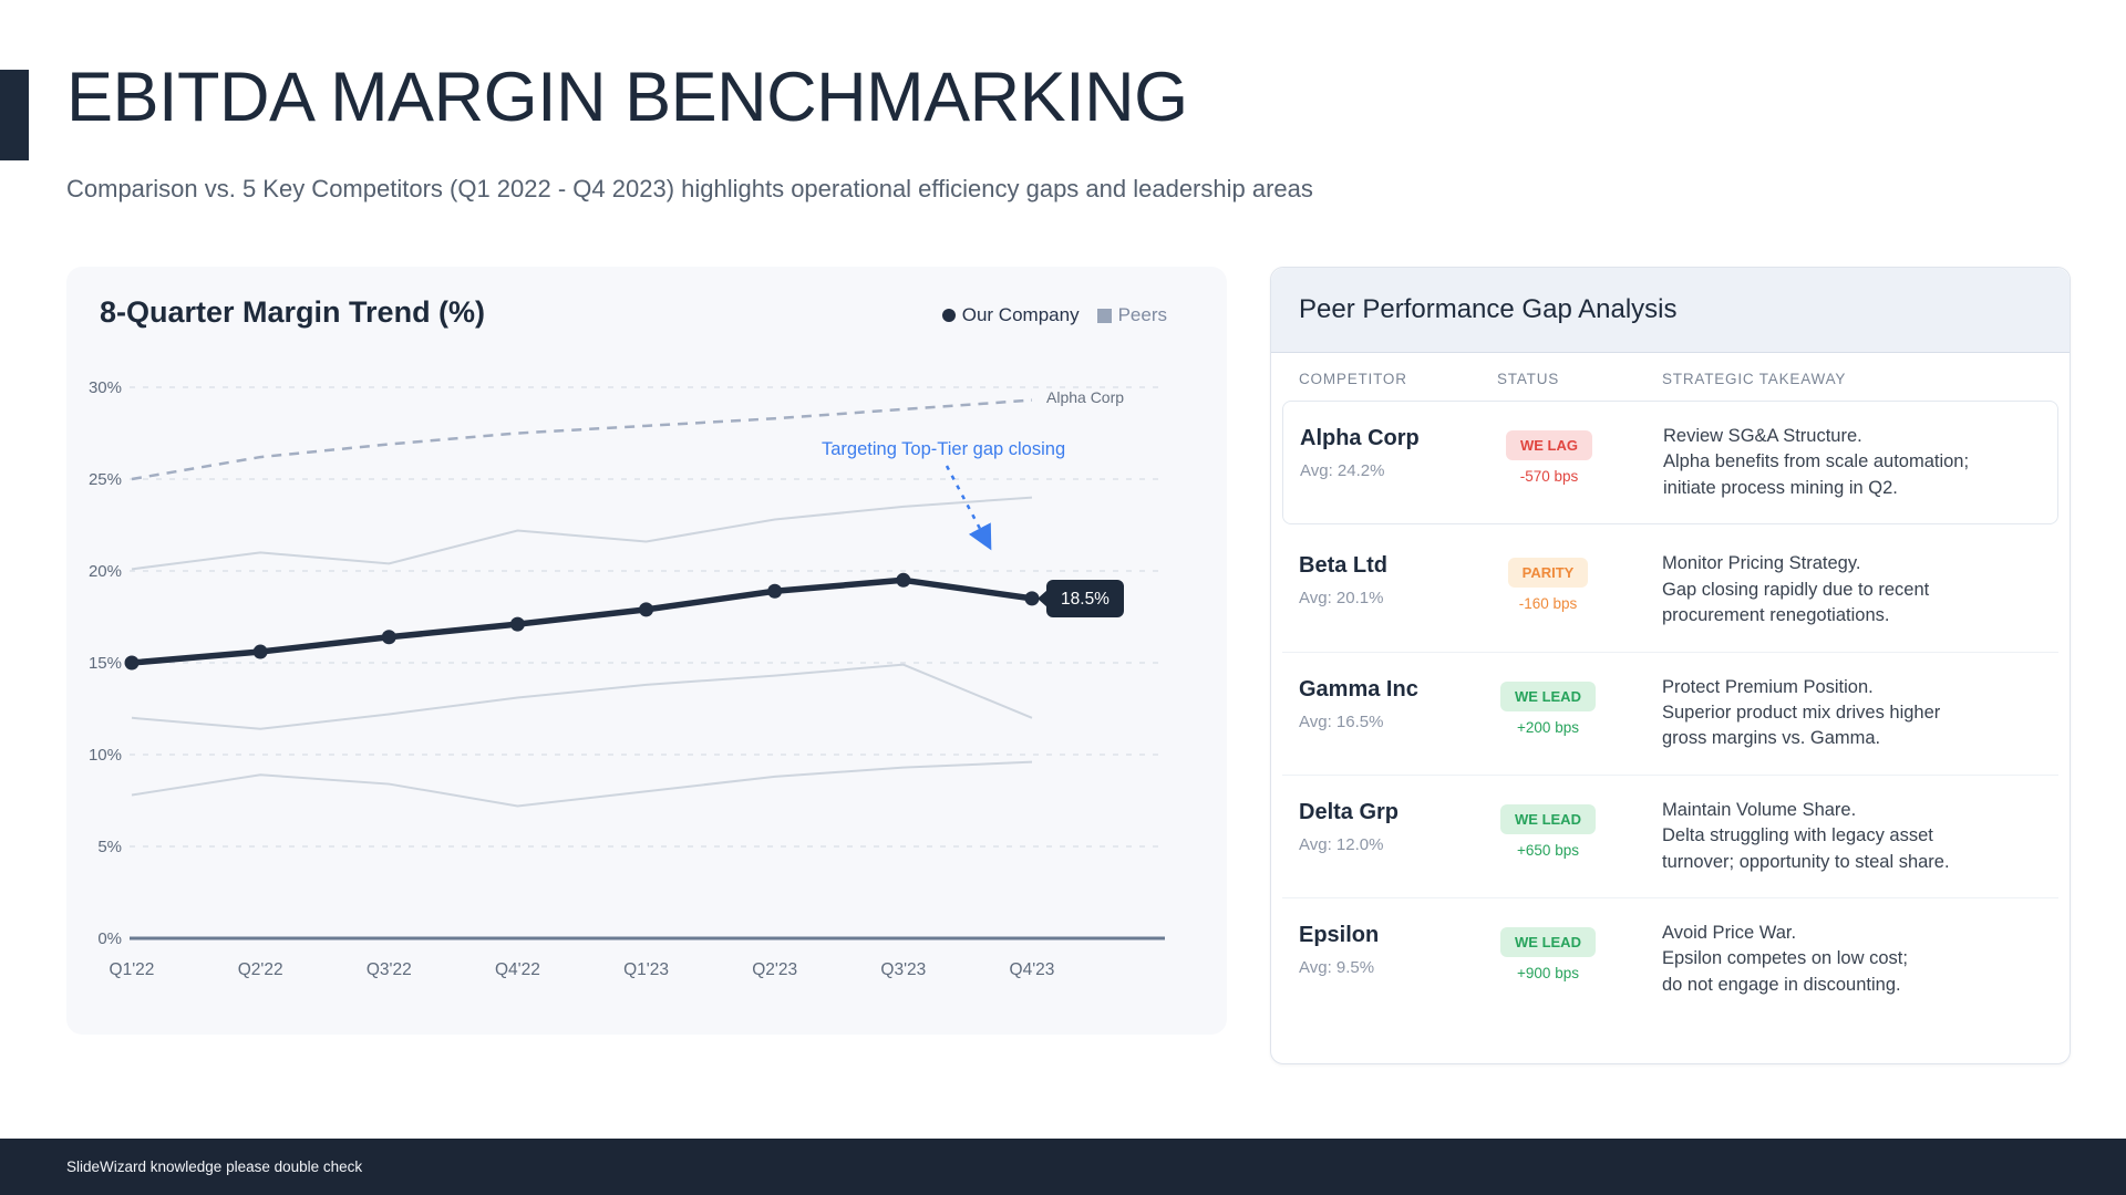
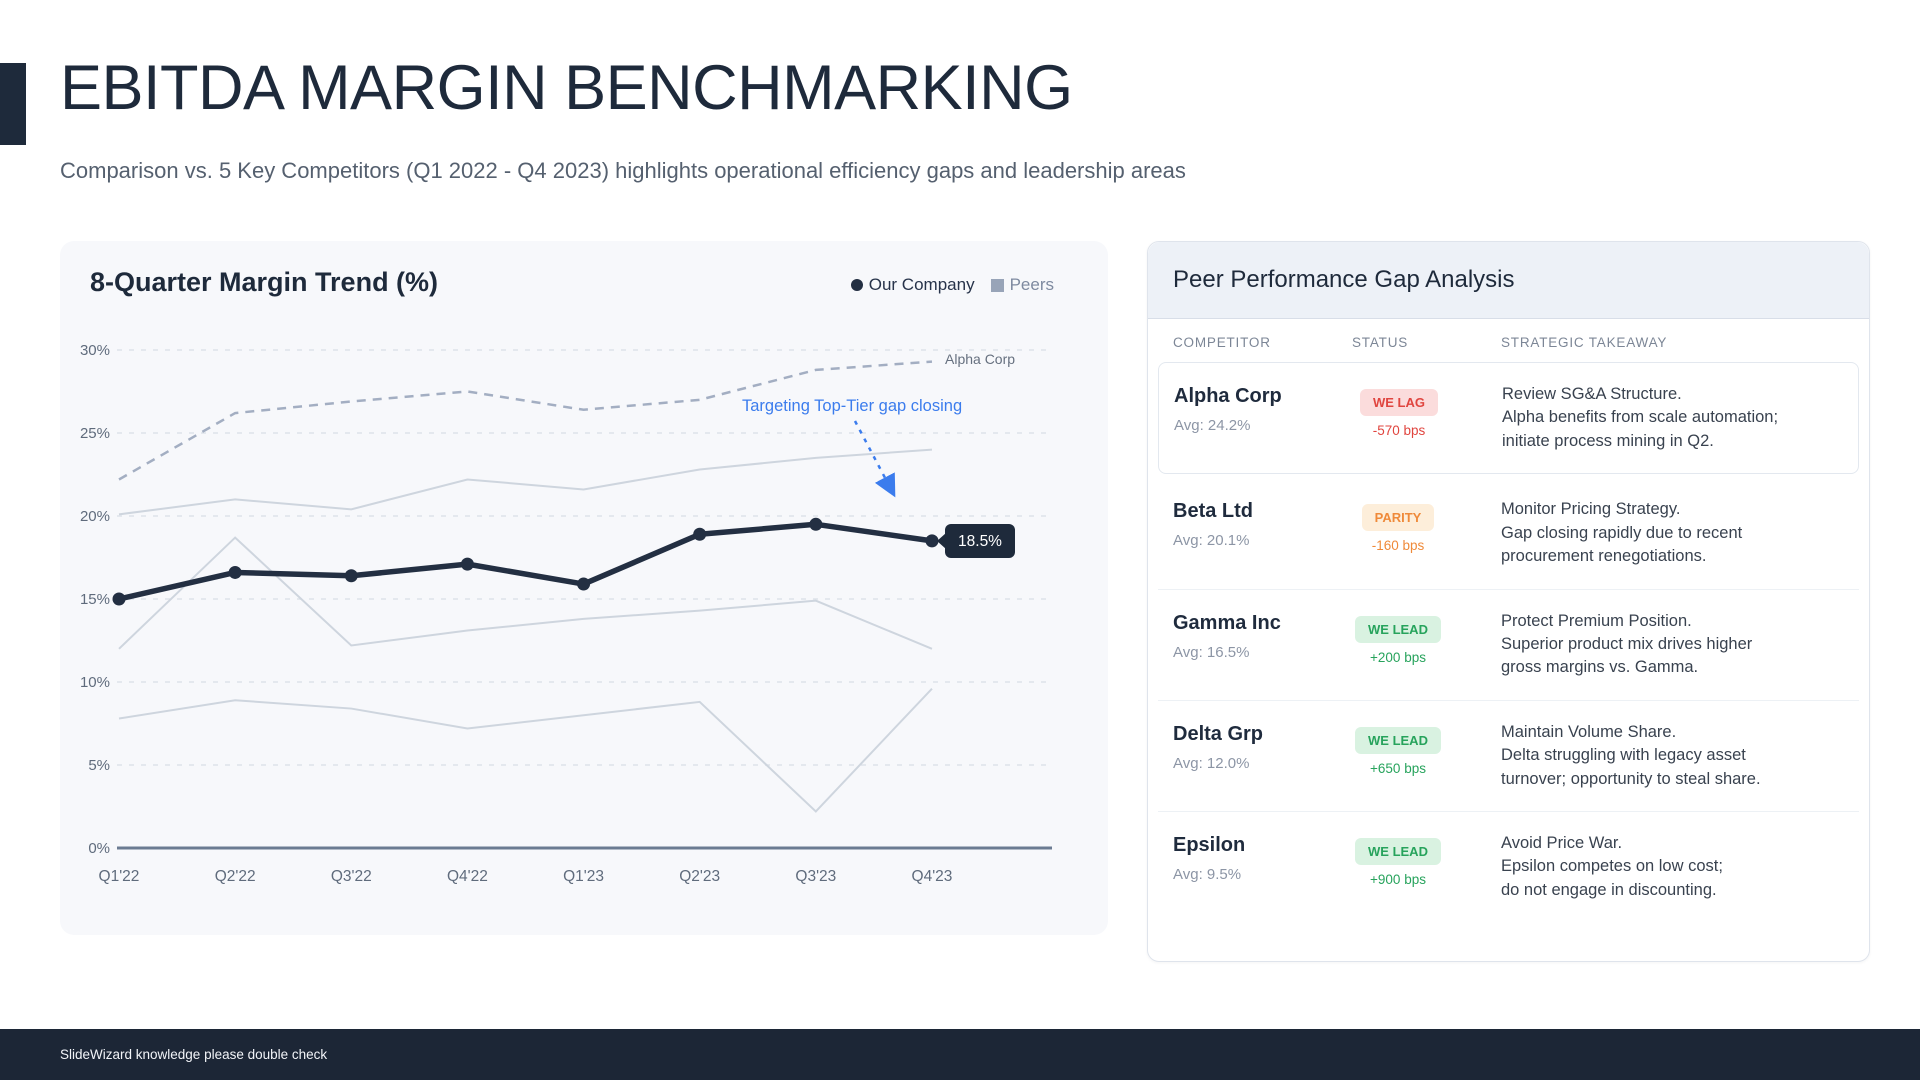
Alpha Corp/Q1'22: 25.0% -> 22.2%
Our Company/Q2'22: 15.6% -> 16.6%
Delta Grp/Q2'22: 11.4% -> 18.7%
Our Company/Q1'23: 17.9% -> 15.9%
Alpha Corp/Q1'23: 27.9% -> 26.4%
Alpha Corp/Q2'23: 28.3% -> 27.0%
Epsilon/Q3'23: 9.3% -> 2.2%
